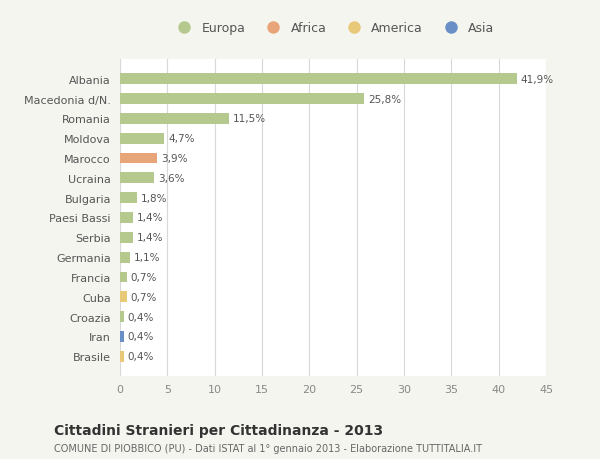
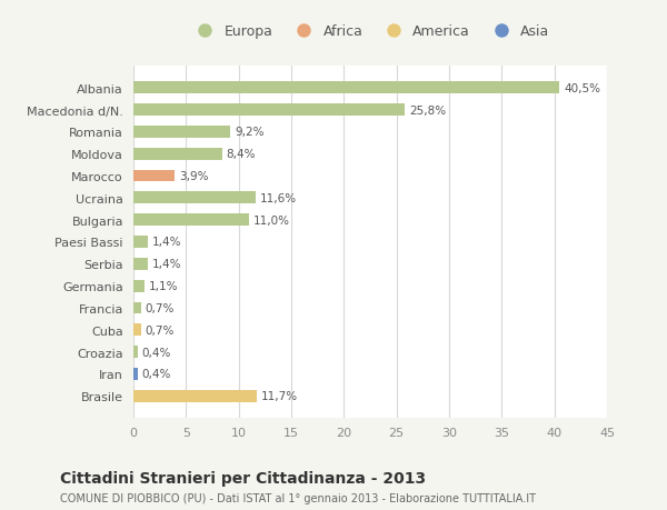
Albania: 41,9% -> 40,5%
Romania: 11,5% -> 9,2%
Moldova: 4,7% -> 8,4%
Ucraina: 3,6% -> 11,6%
Bulgaria: 1,8% -> 11,0%
Brasile: 0,4% -> 11,7%
